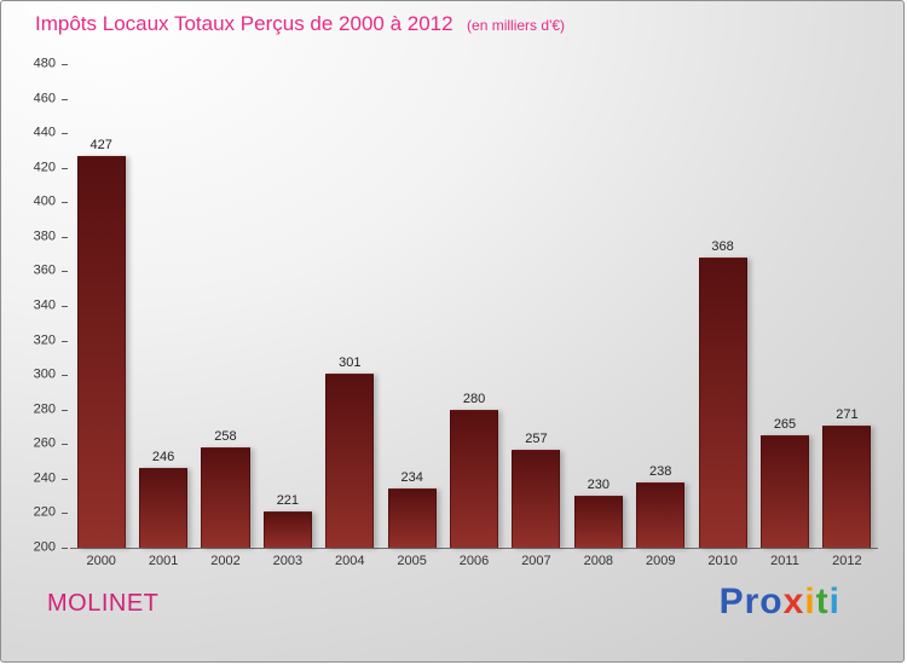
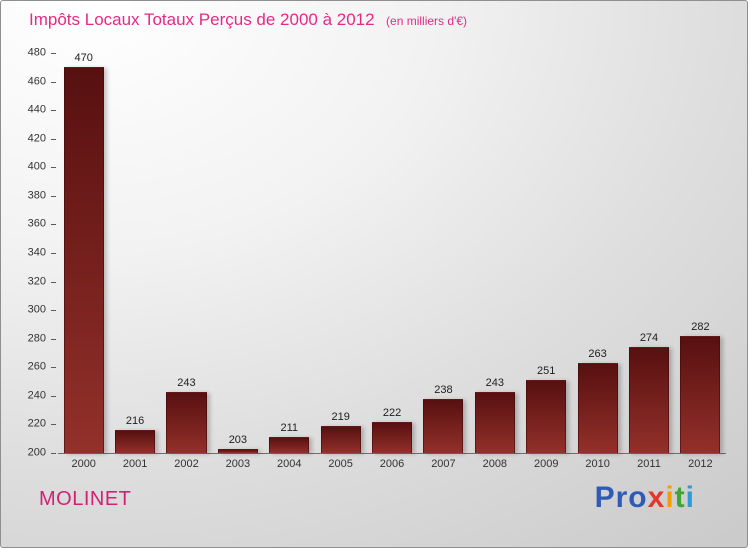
2000: 427 -> 470
2001: 246 -> 216
2002: 258 -> 243
2003: 221 -> 203
2004: 301 -> 211
2005: 234 -> 219
2006: 280 -> 222
2007: 257 -> 238
2008: 230 -> 243
2009: 238 -> 251
2010: 368 -> 263
2011: 265 -> 274
2012: 271 -> 282
